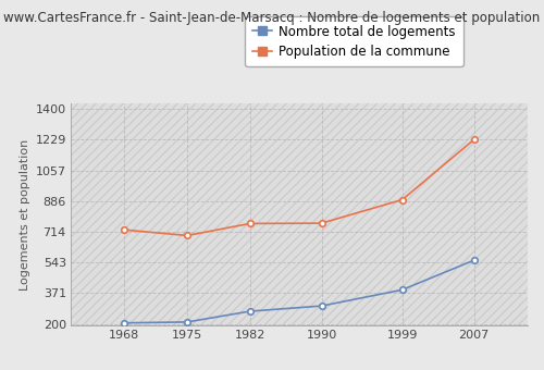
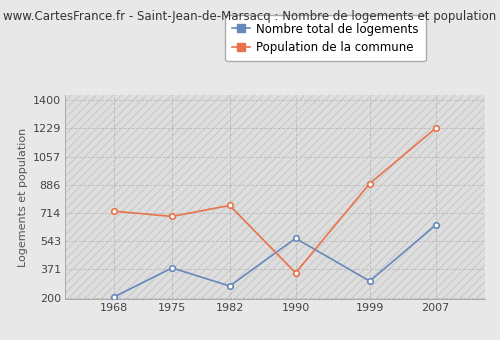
Nombre total de logements/1975: 210 -> 380
Nombre total de logements/1990: 300 -> 560
Population de la commune/1990: 760 -> 350
Nombre total de logements/1999: 390 -> 300
Nombre total de logements/2007: 560 -> 640
